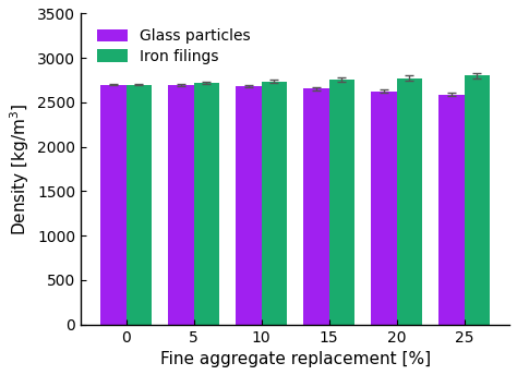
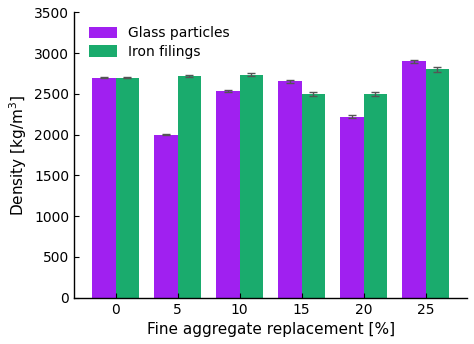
Glass particles/5: 2690 -> 2000
Glass particles/10: 2680 -> 2540
Iron filings/15: 2760 -> 2500
Glass particles/20: 2620 -> 2220
Iron filings/20: 2780 -> 2500
Glass particles/25: 2590 -> 2900
